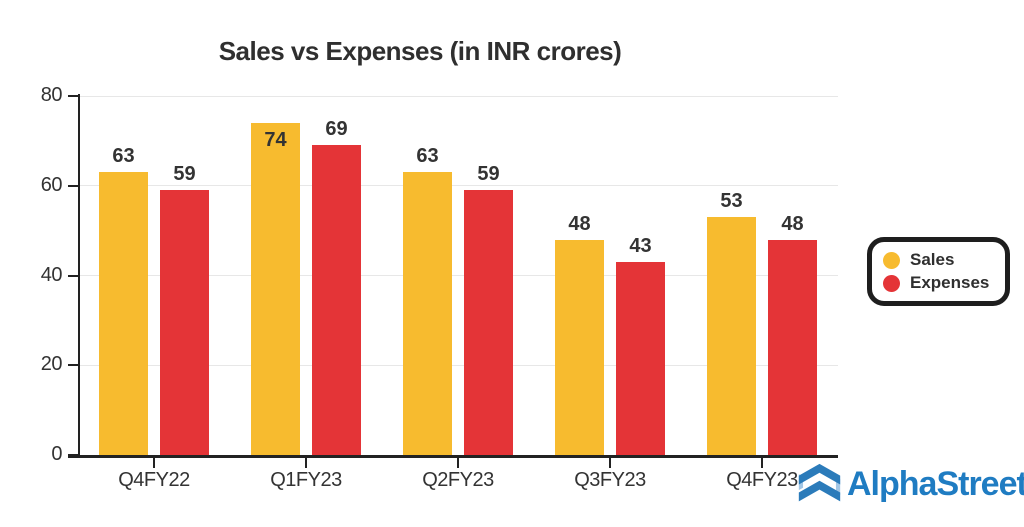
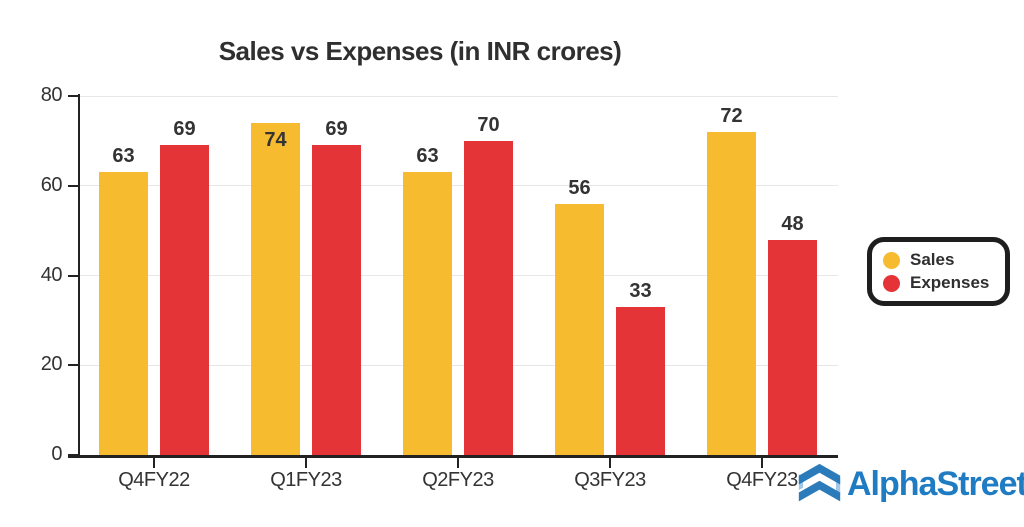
Expenses/Q4FY22: 59 -> 69
Expenses/Q2FY23: 59 -> 70
Sales/Q3FY23: 48 -> 56
Expenses/Q3FY23: 43 -> 33
Sales/Q4FY23: 53 -> 72
